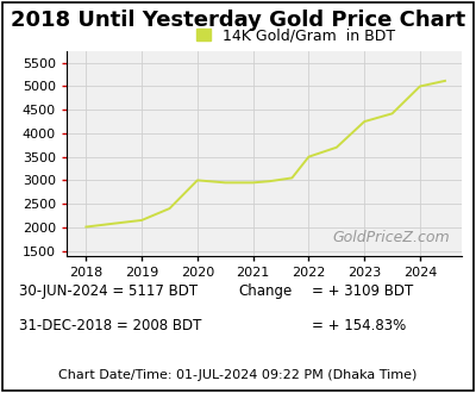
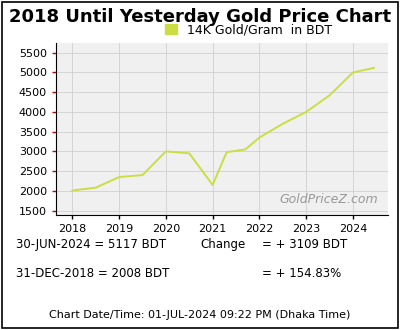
2019: 2150 -> 2350
2021: 2950 -> 2150
2022: 3500 -> 3350
2023: 4250 -> 4000
